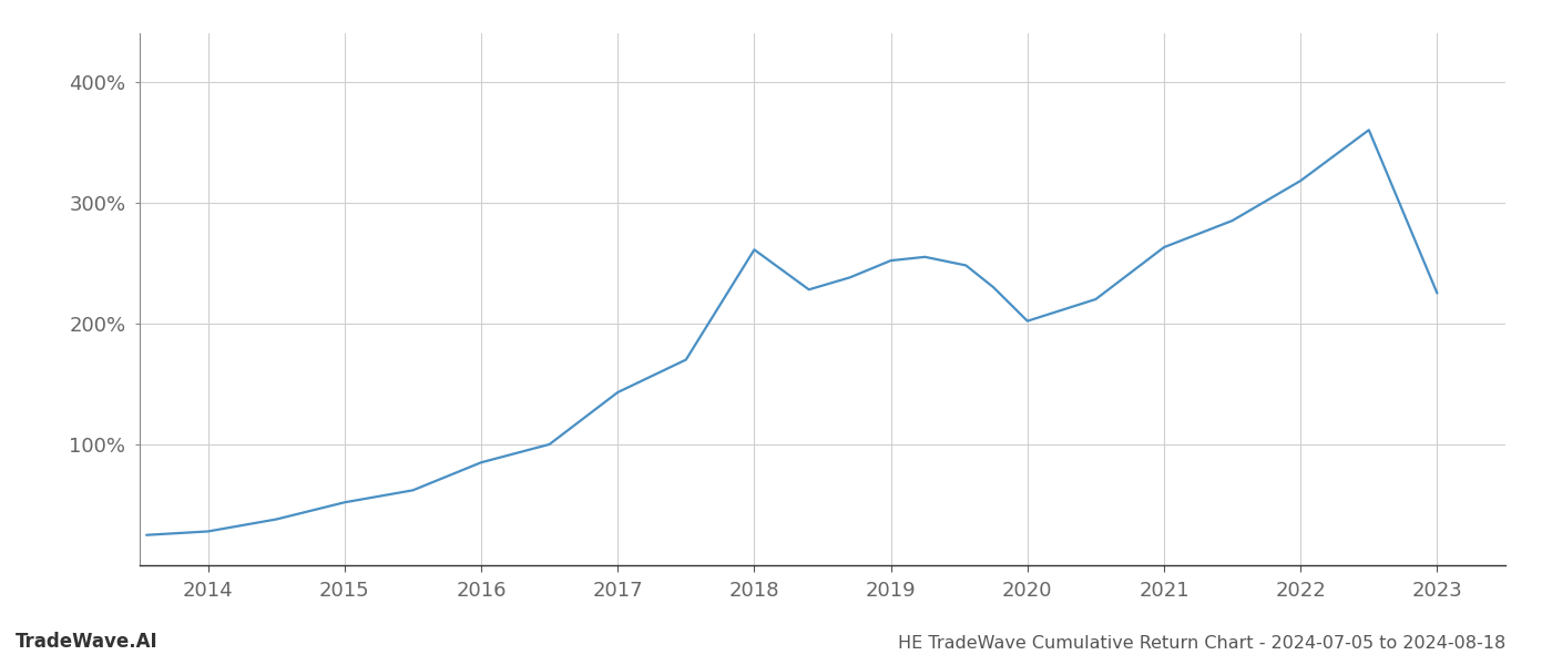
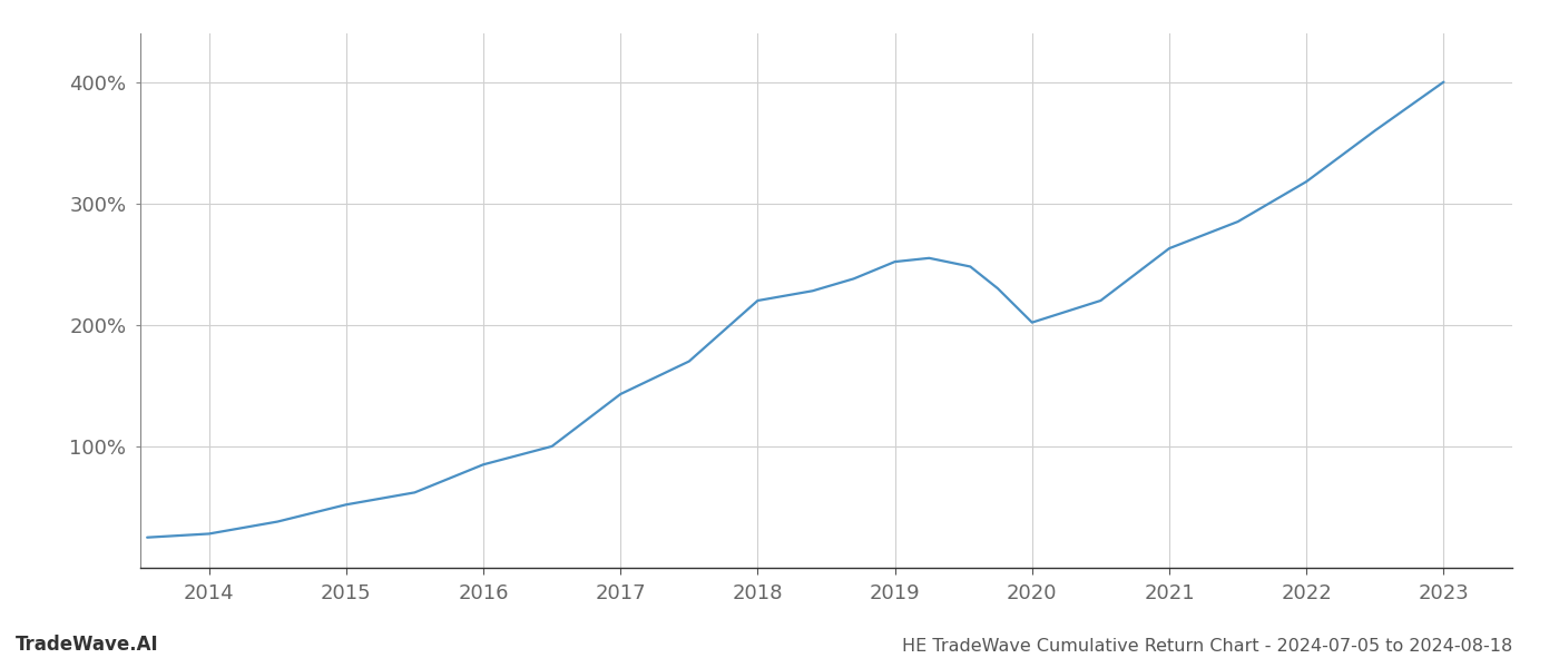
2018: 261% -> 220%
2023: 225% -> 400%
